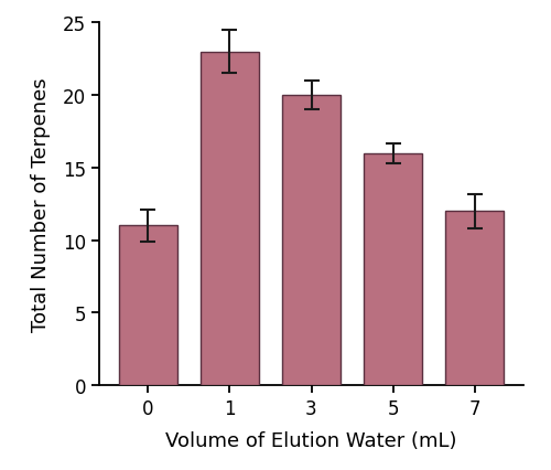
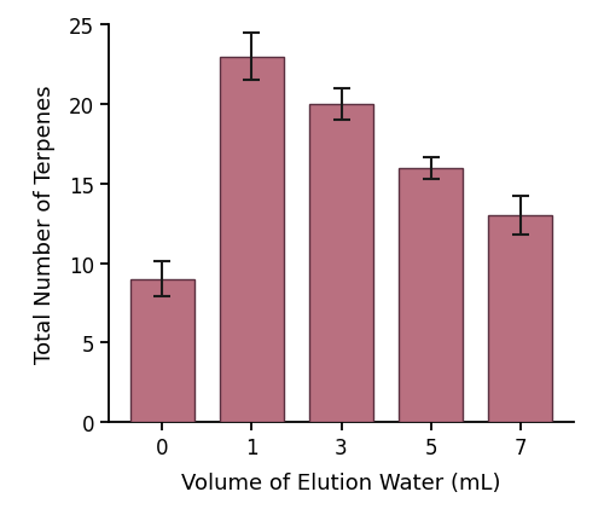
0: 11 -> 9
7: 12 -> 13
